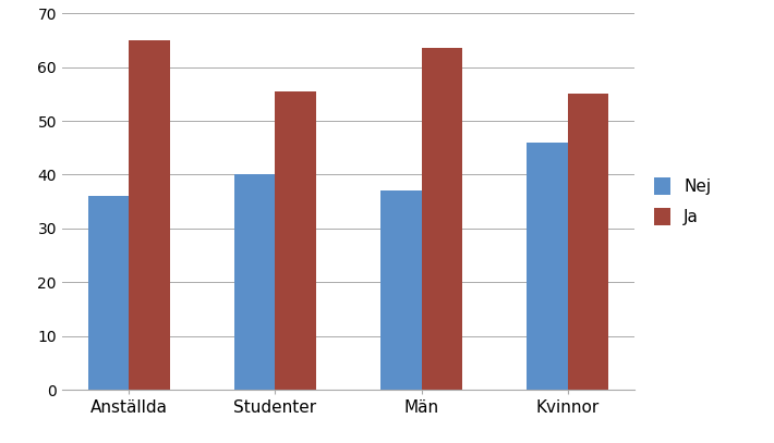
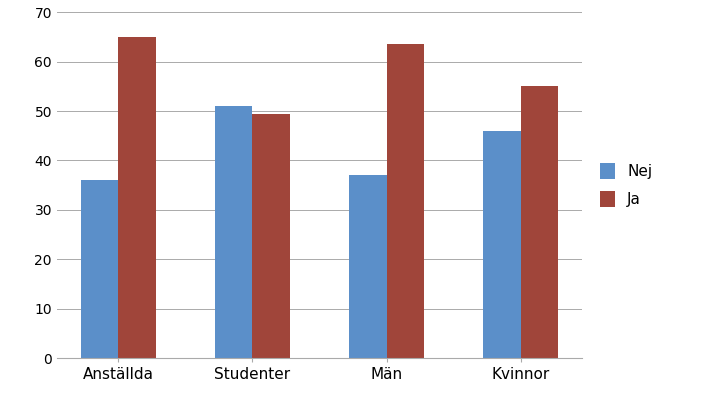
Nej/Studenter: 40 -> 51
Ja/Studenter: 55.5 -> 49.5
